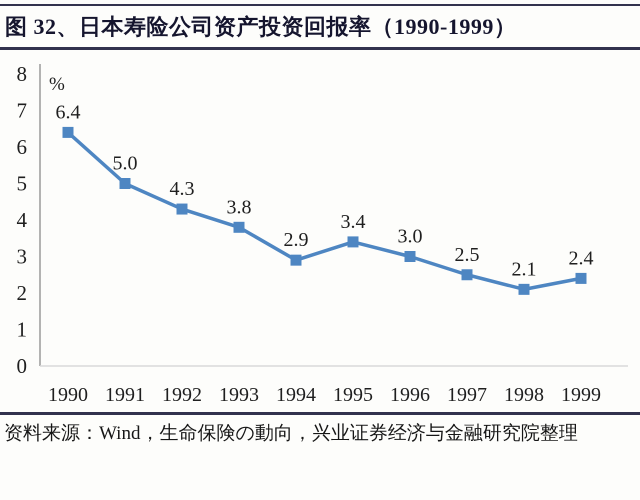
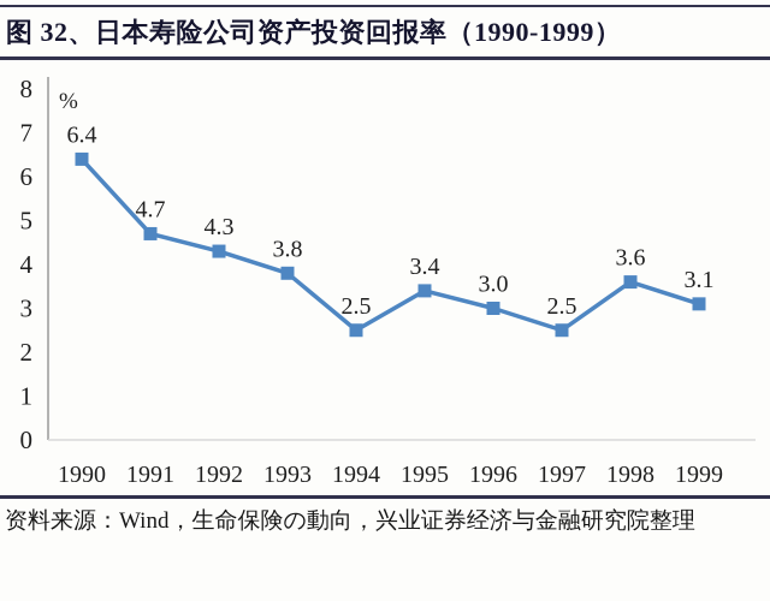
1991: 5.0 -> 4.7
1994: 2.9 -> 2.5
1998: 2.1 -> 3.6
1999: 2.4 -> 3.1
